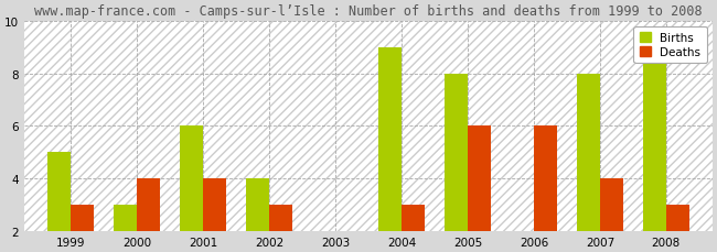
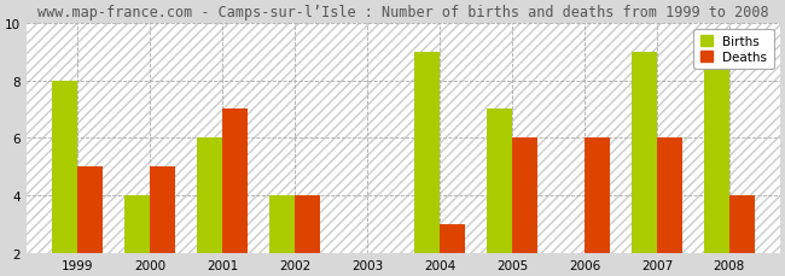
Births/1999: 5 -> 8
Deaths/1999: 3 -> 5
Births/2000: 3 -> 4
Deaths/2000: 4 -> 5
Deaths/2001: 4 -> 7
Deaths/2002: 3 -> 4
Births/2005: 8 -> 7
Births/2007: 8 -> 9
Deaths/2007: 4 -> 6
Deaths/2008: 3 -> 4
